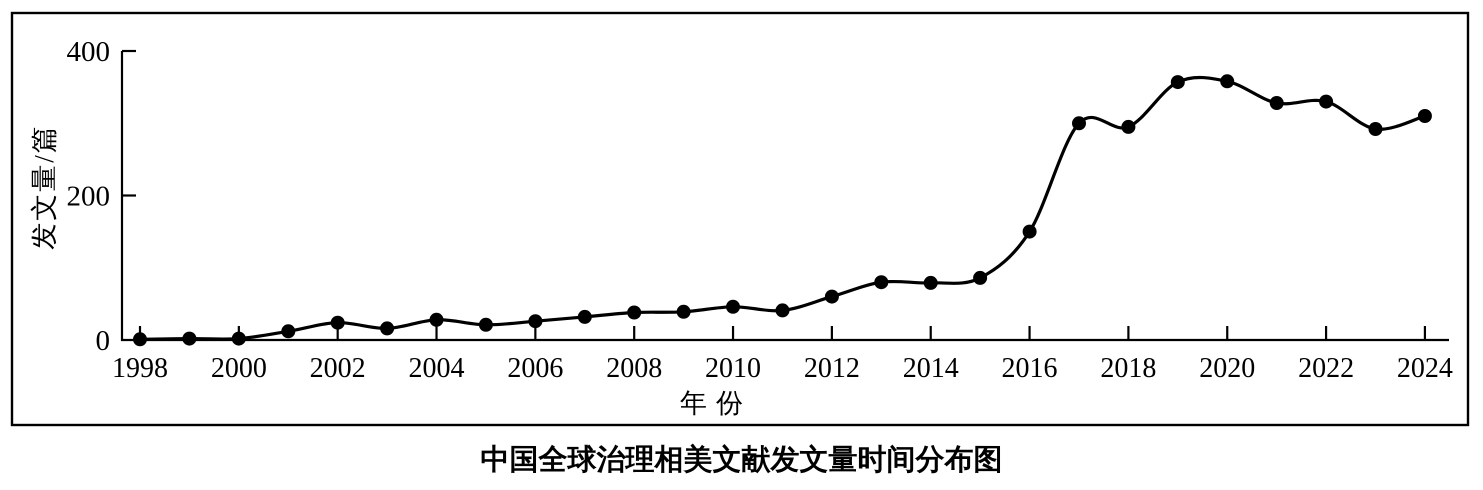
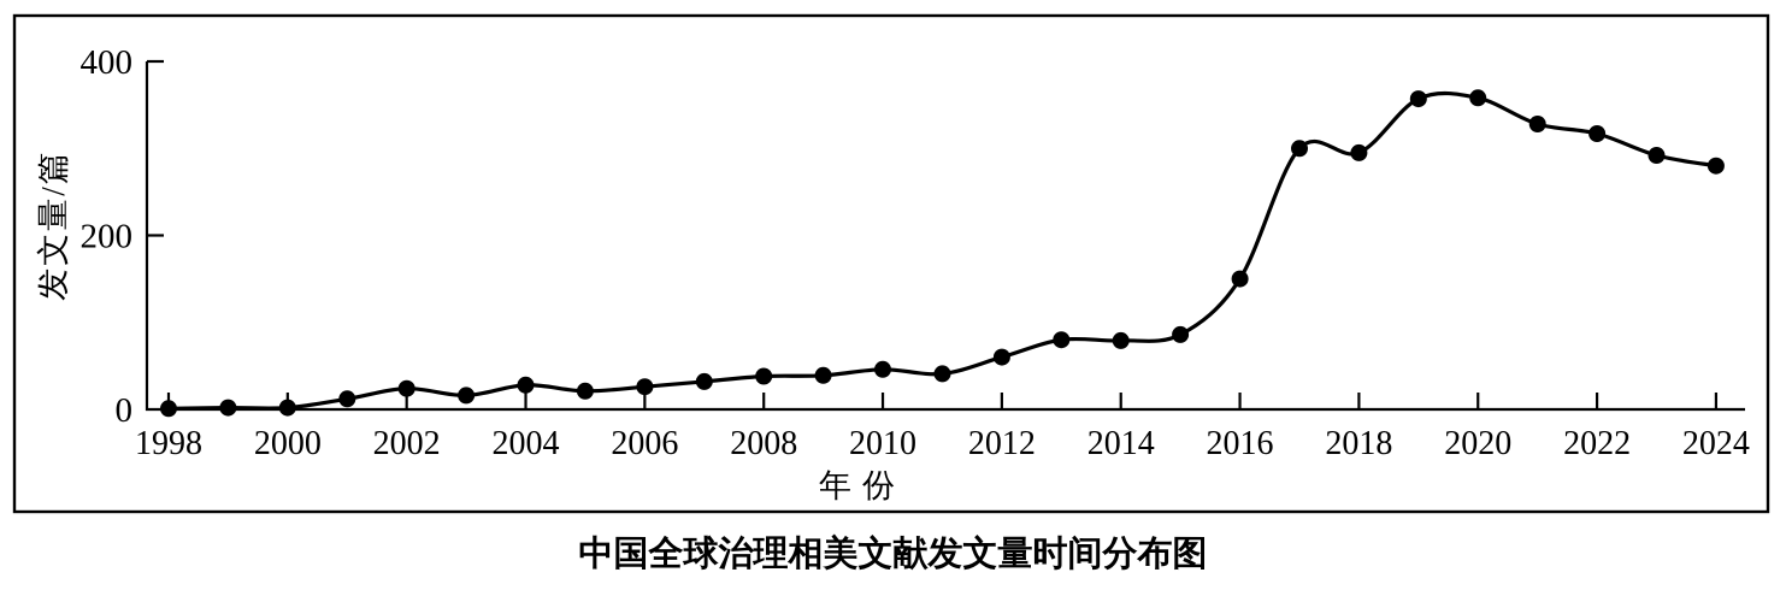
2022: 330 -> 320
2024: 310 -> 280
